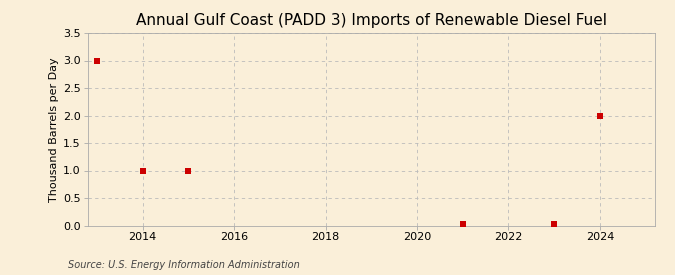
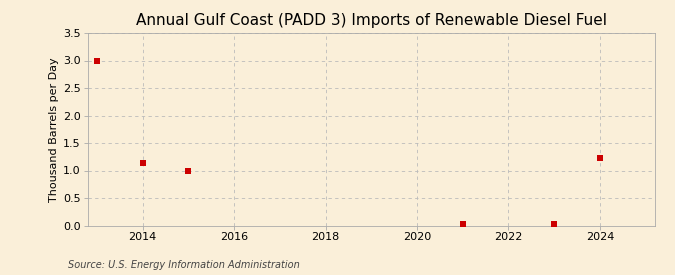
2014: 1.00 -> 1.14
2024: 2.00 -> 1.22
